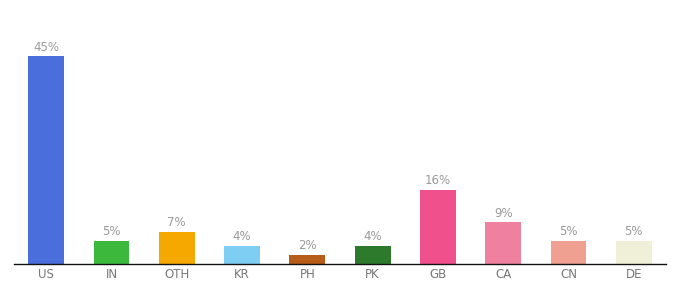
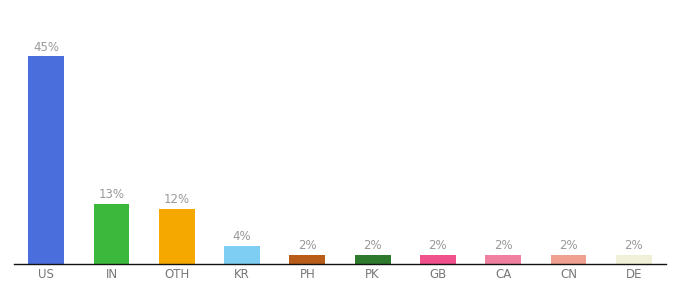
IN: 5% -> 13%
OTH: 7% -> 12%
PK: 4% -> 2%
GB: 16% -> 2%
CA: 9% -> 2%
CN: 5% -> 2%
DE: 5% -> 2%
